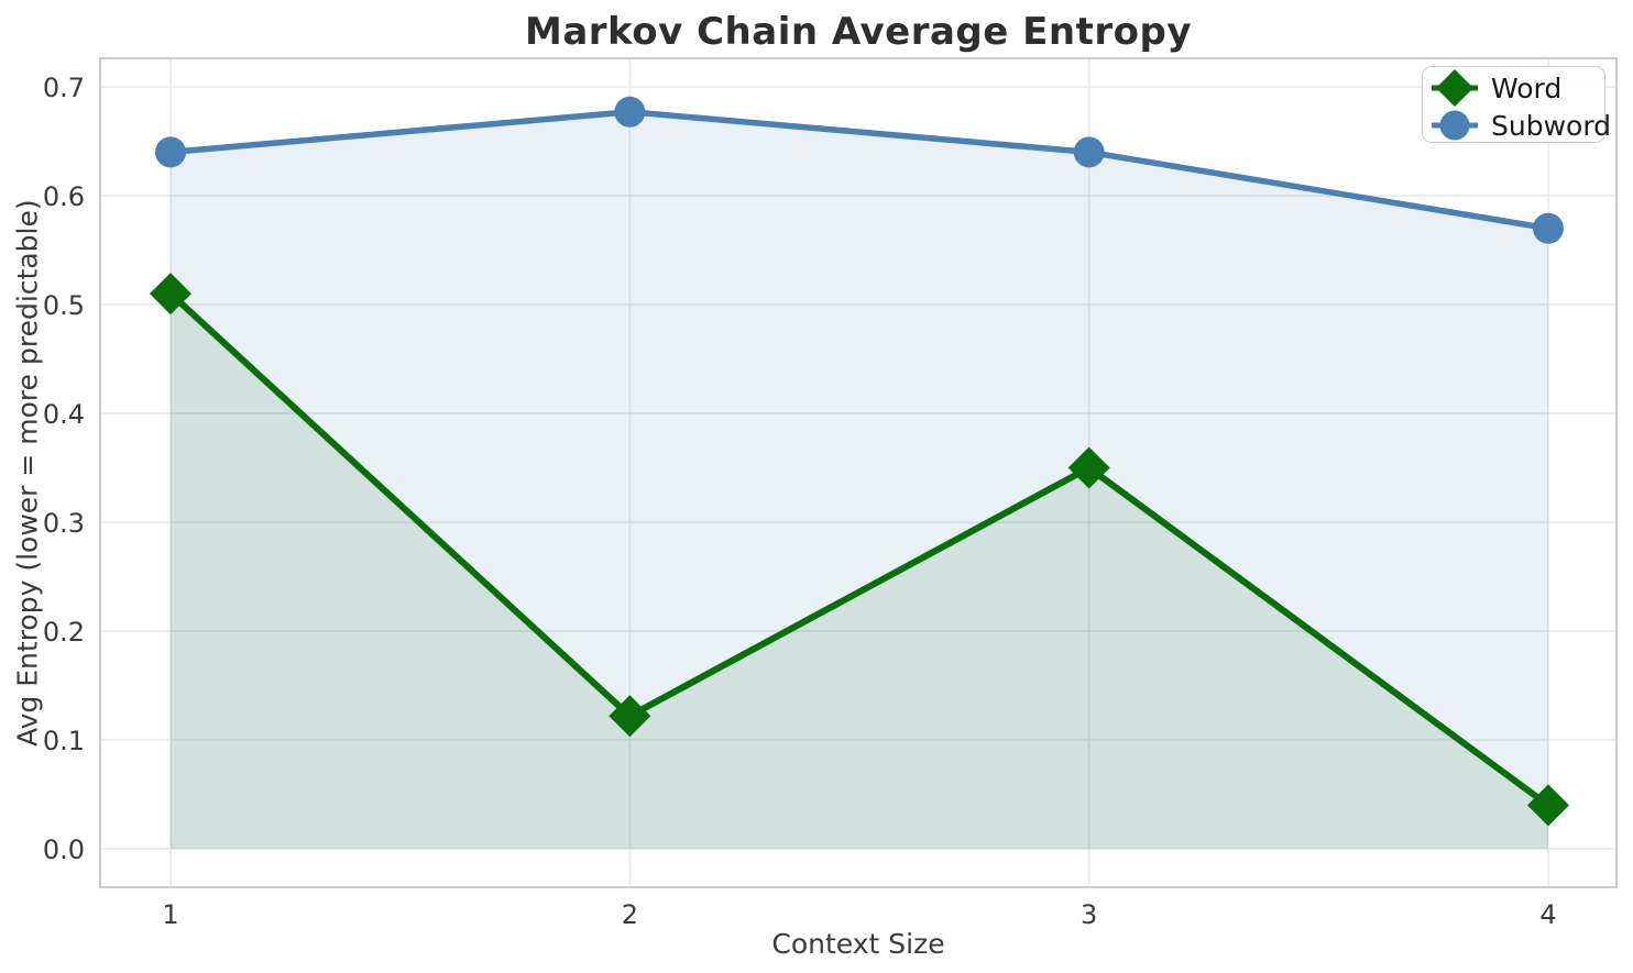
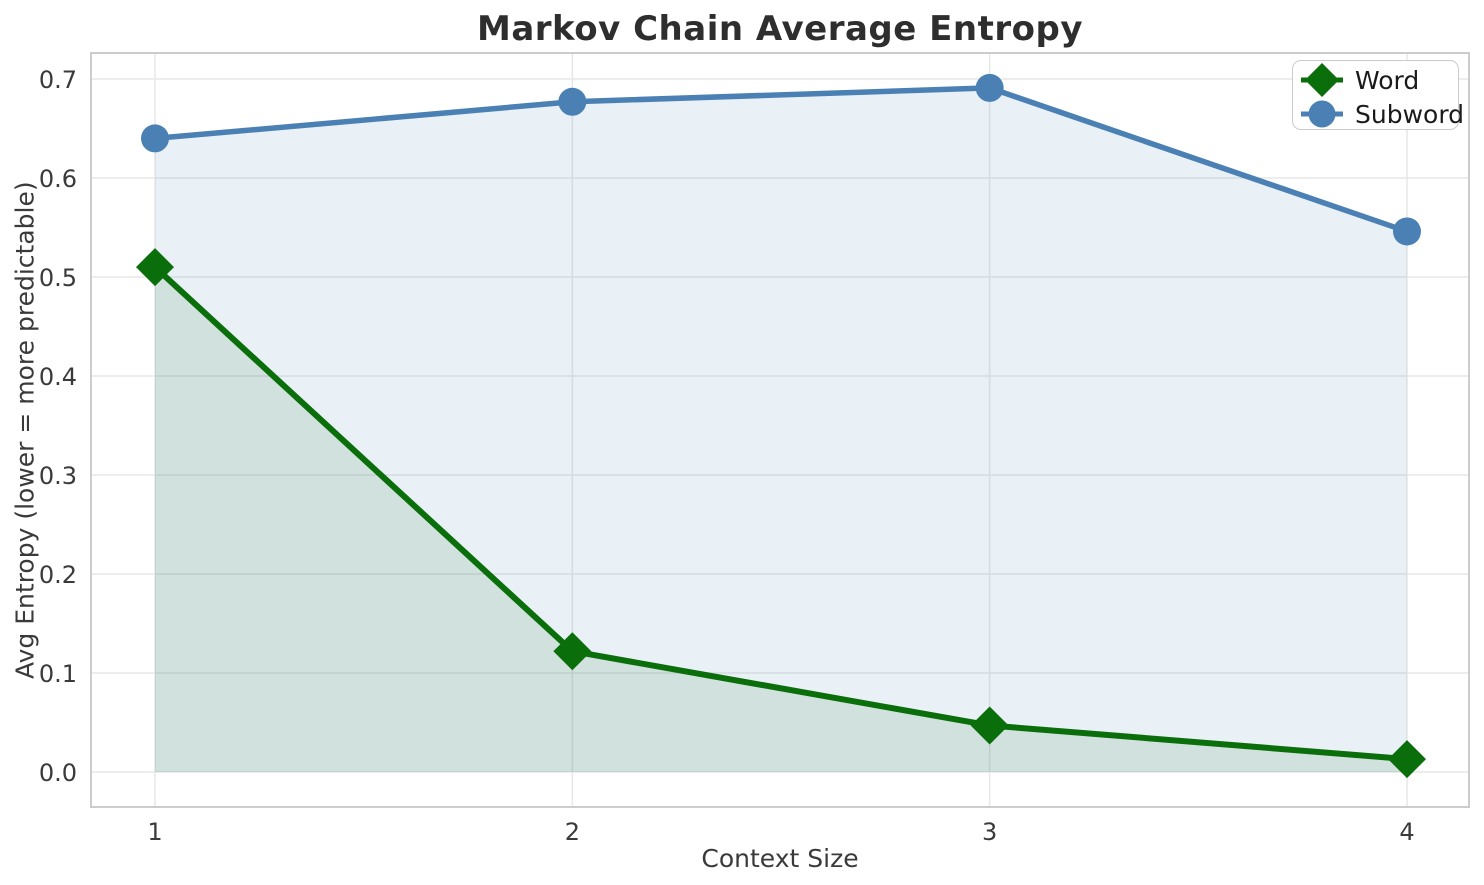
Word/3: 0.35 -> 0.05
Subword/3: 0.64 -> 0.69
Word/4: 0.04 -> 0.01
Subword/4: 0.57 -> 0.55
